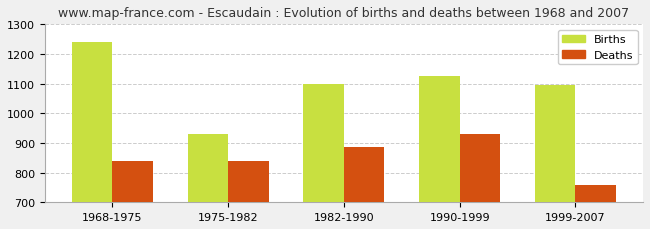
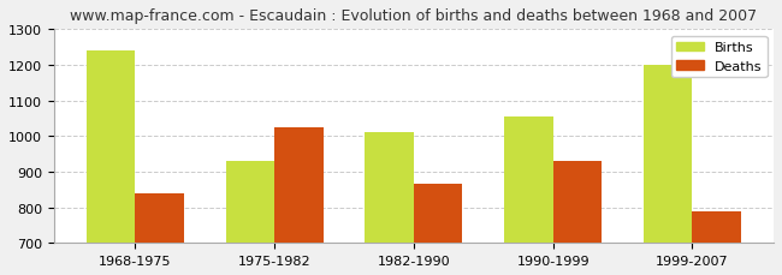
Deaths/1975-1982: 840 -> 1025
Births/1982-1990: 1100 -> 1010
Deaths/1982-1990: 885 -> 865
Births/1990-1999: 1125 -> 1055
Births/1999-2007: 1095 -> 1200
Deaths/1999-2007: 760 -> 790
